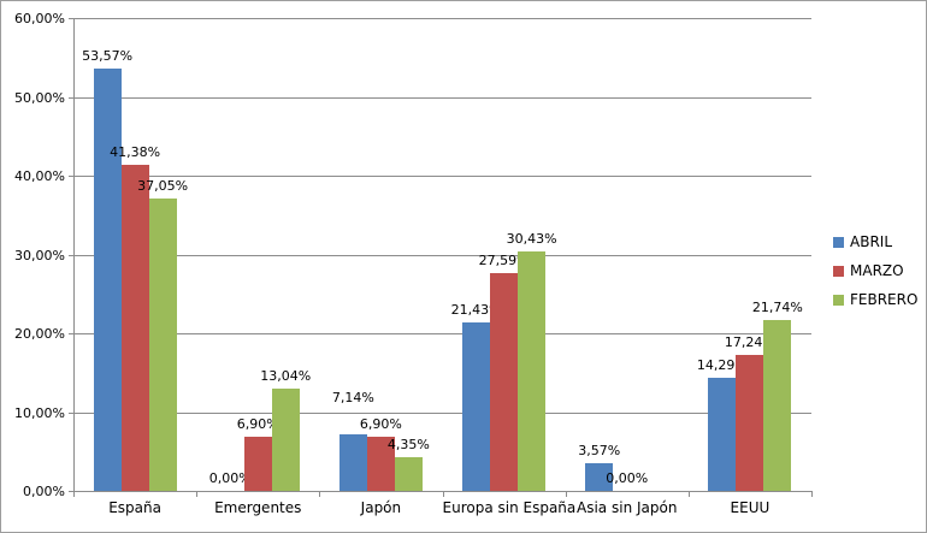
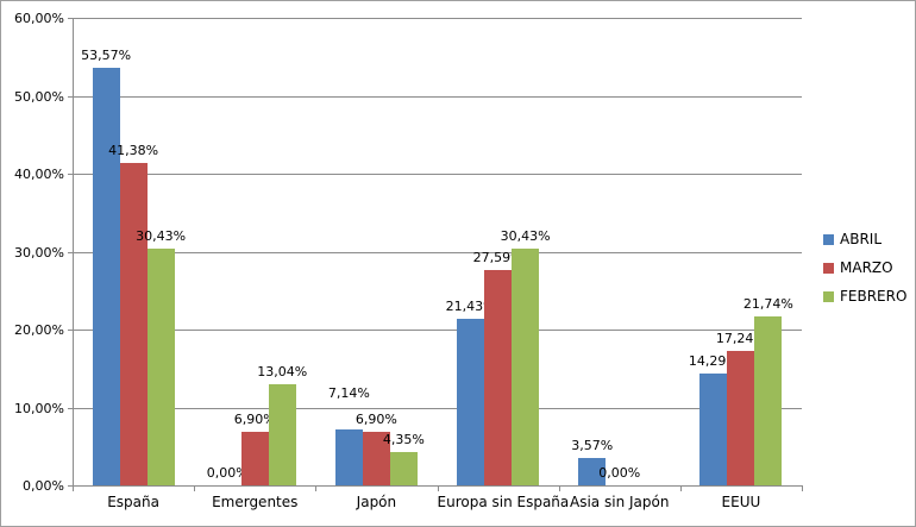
FEBRERO/España: 37,05% -> 30,43%
